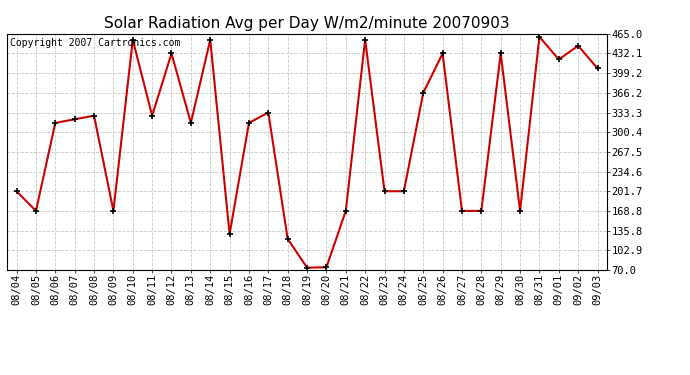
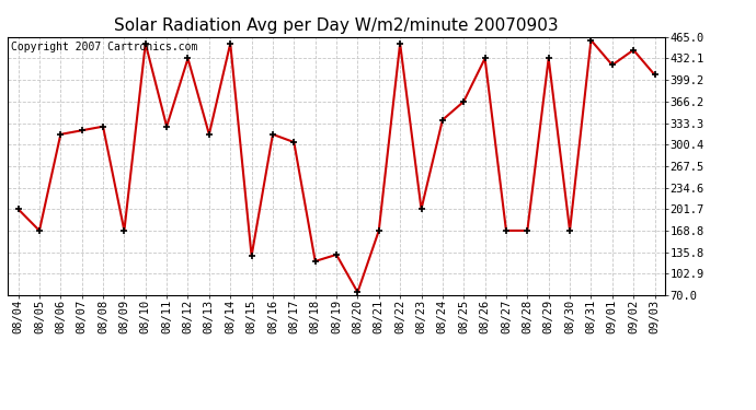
08/17: 333 -> 304
08/19: 74 -> 132
08/24: 202 -> 338
